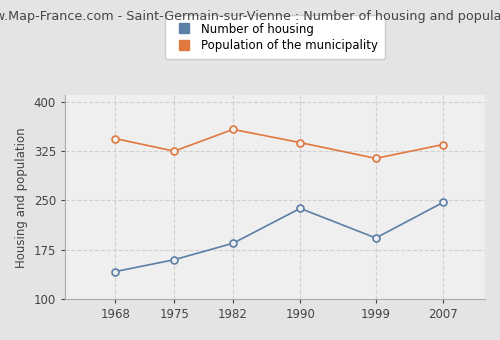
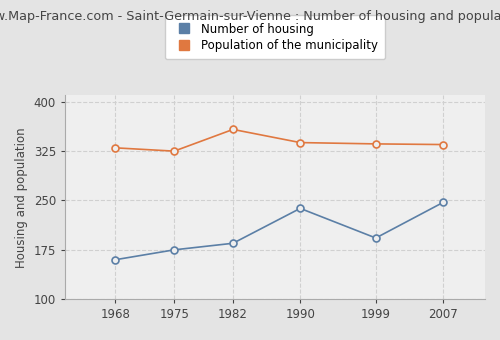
Number of housing/1968: 142 -> 160
Population of the municipality/1968: 344 -> 330
Number of housing/1975: 160 -> 175
Population of the municipality/1999: 314 -> 336
